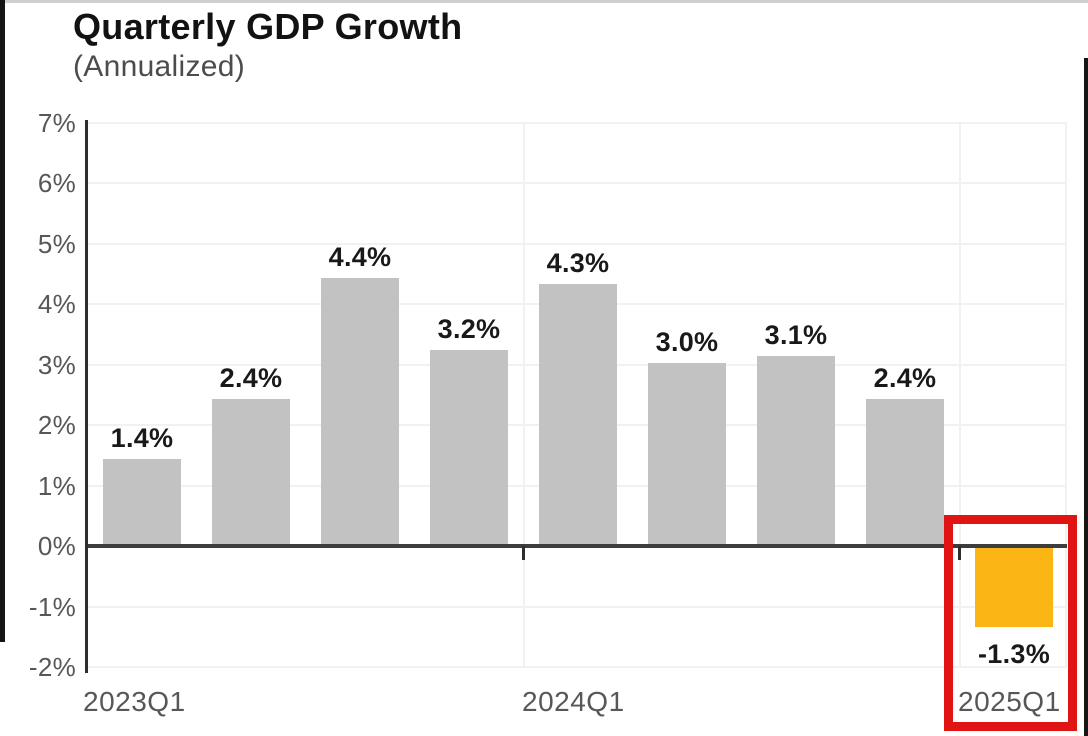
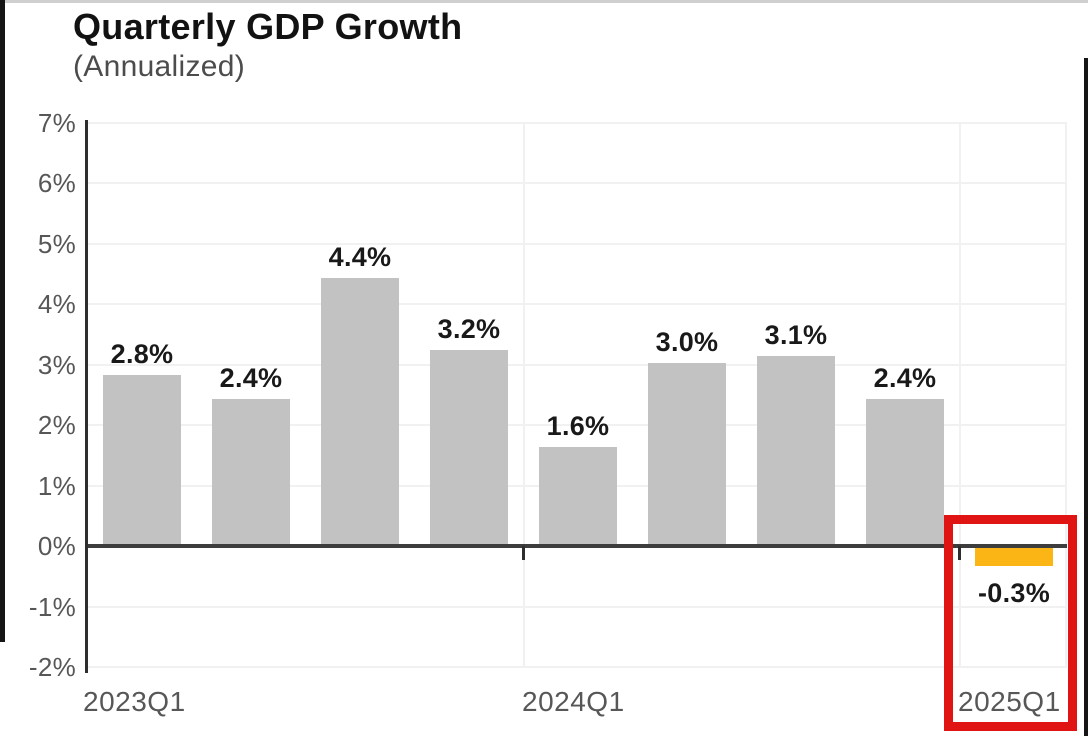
2023Q1: 1.4% -> 2.8%
2024Q1: 4.3% -> 1.6%
2025Q1: -1.3% -> -0.3%
